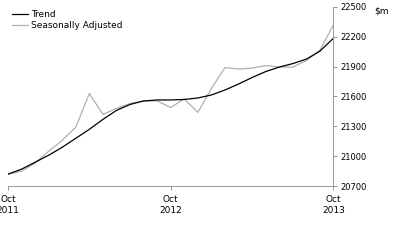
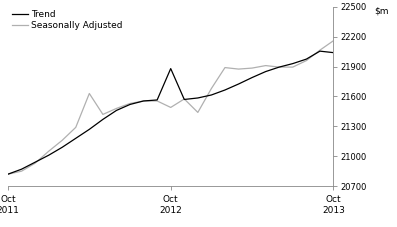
Trend/Oct 2012: 21560 -> 21880
Trend/Oct 2013: 22180 -> 22040
Seasonally Adjusted/Oct 2013: 22320 -> 22160
